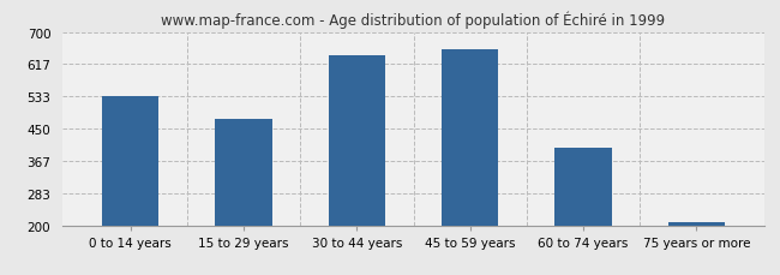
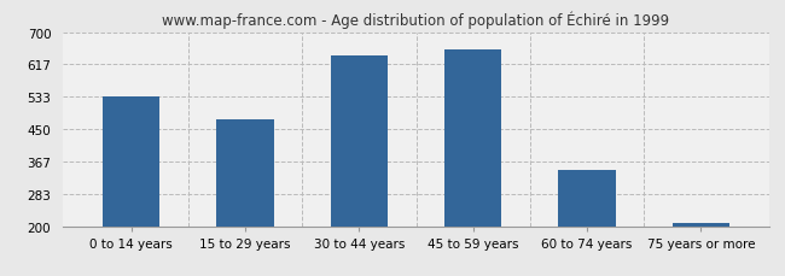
60 to 74 years: 400 -> 345
